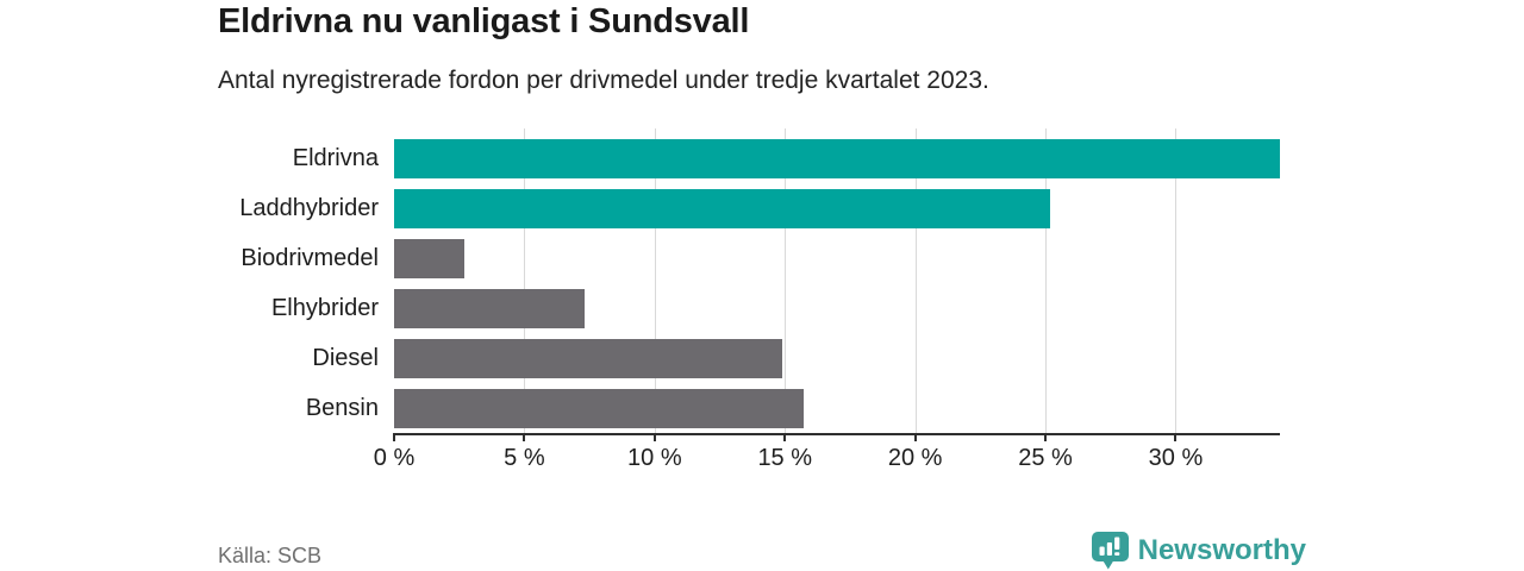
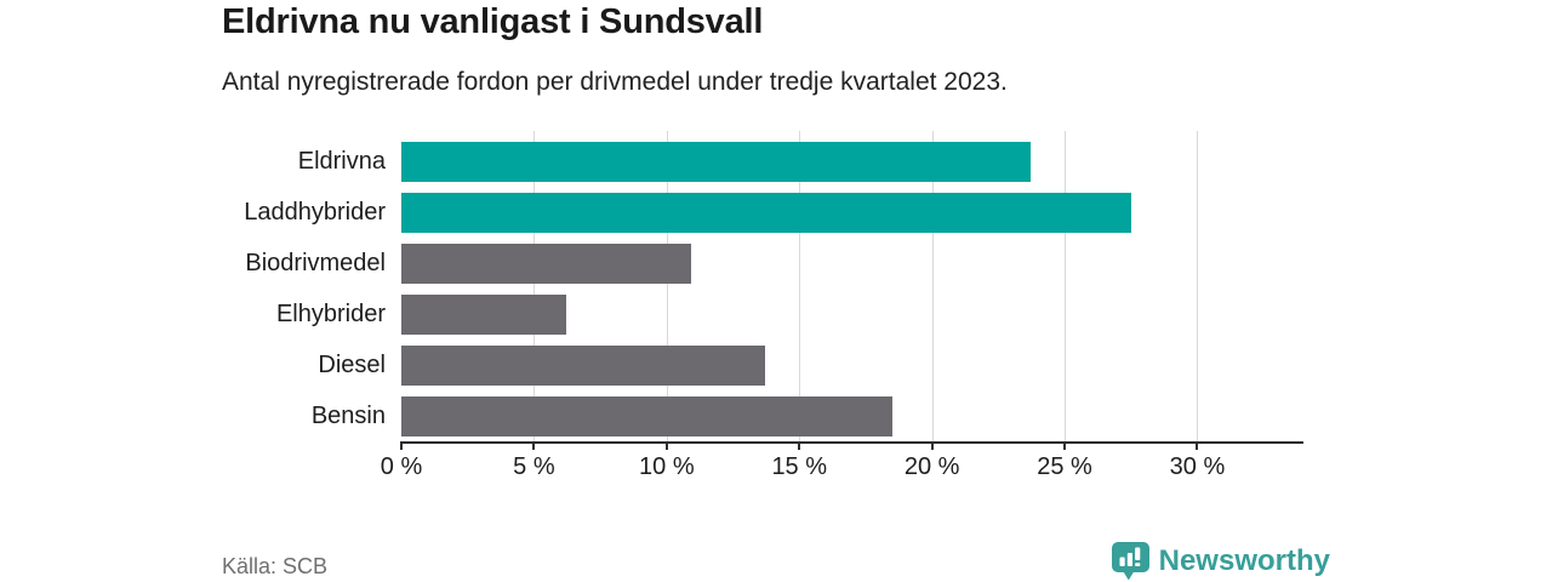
Eldrivna: 34.0% -> 23.7%
Laddhybrider: 25.2% -> 27.5%
Biodrivmedel: 2.7% -> 10.9%
Elhybrider: 7.3% -> 6.2%
Diesel: 14.9% -> 13.7%
Bensin: 15.7% -> 18.5%
